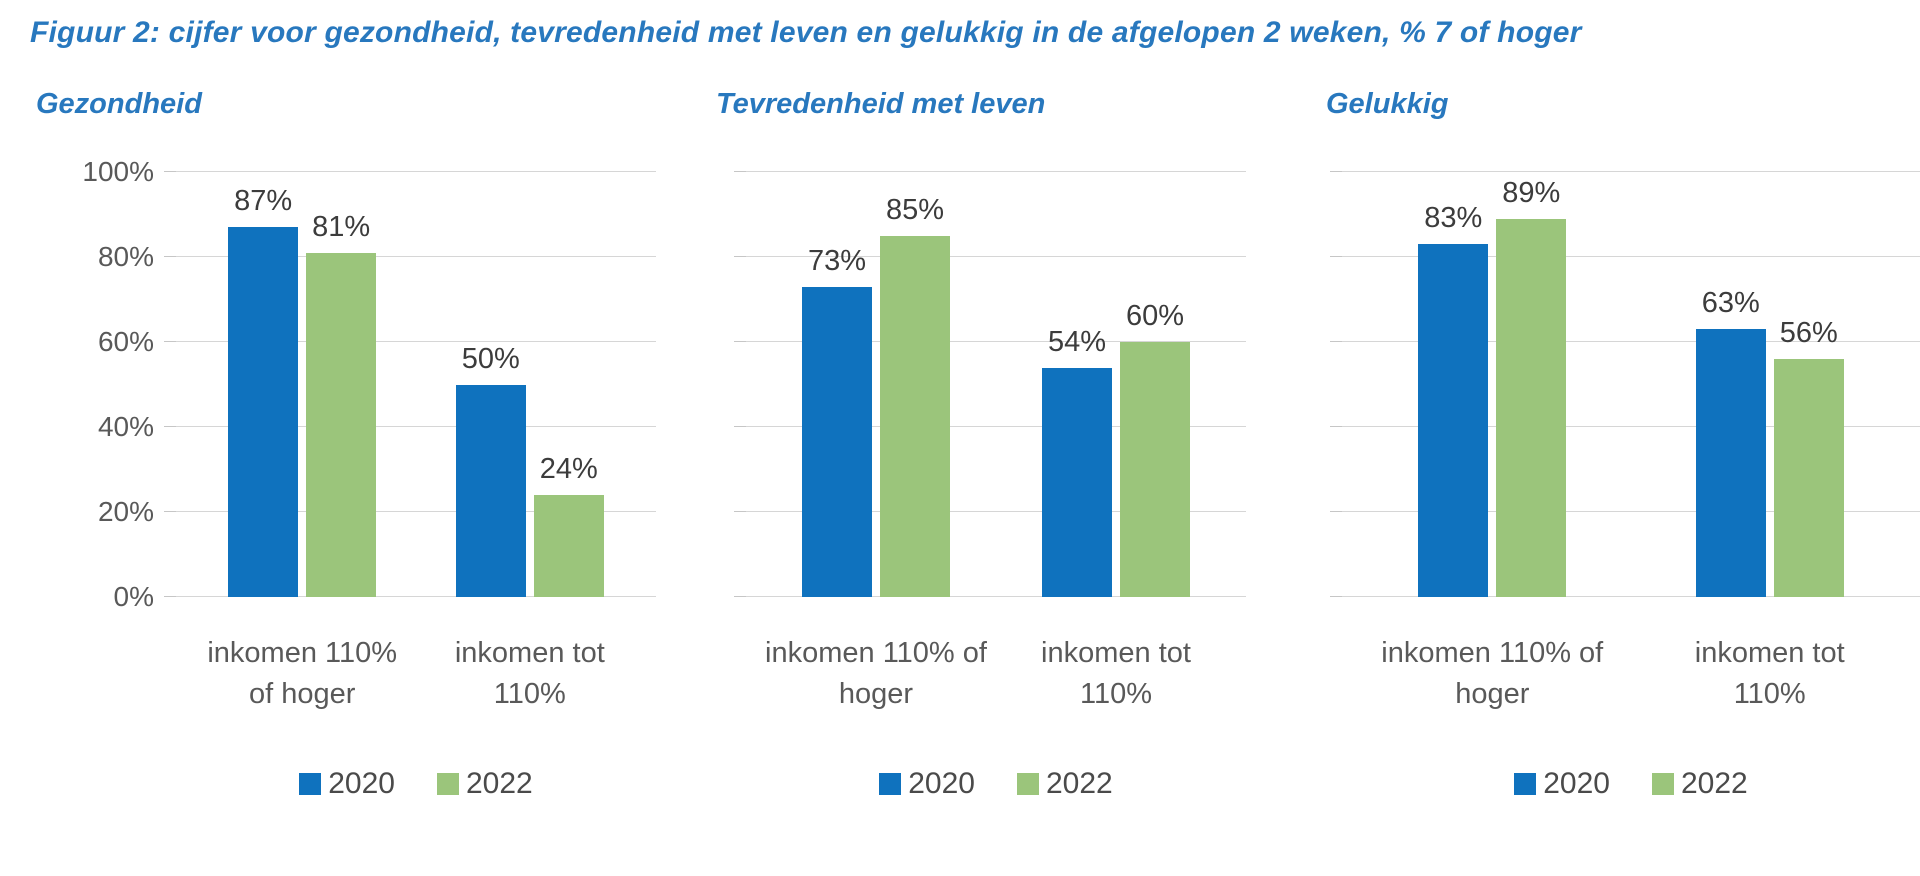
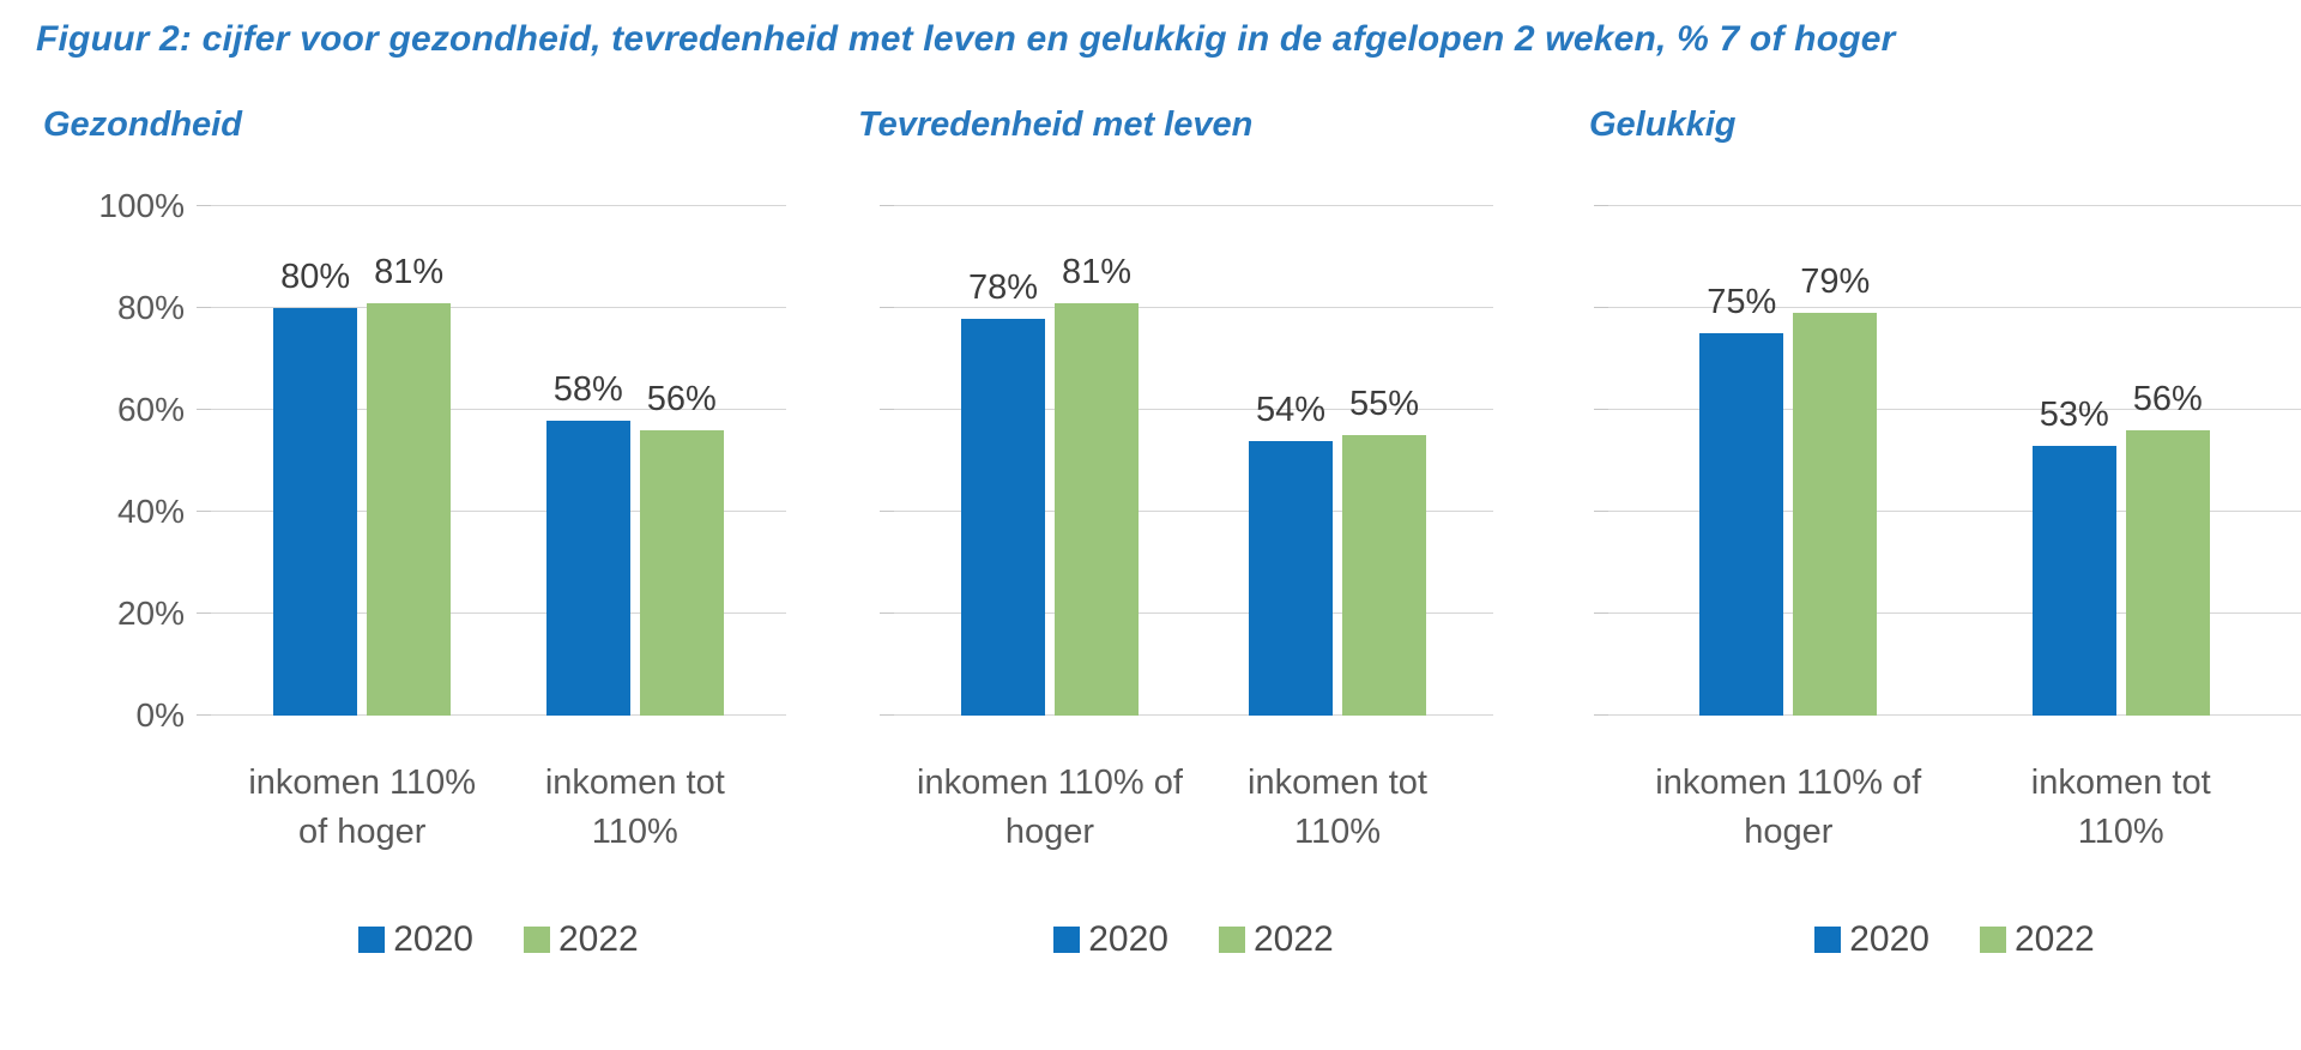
Gezondheid/2020/inkomen 110% of hoger: 87% -> 80%
Gezondheid/2020/inkomen tot 110%: 50% -> 58%
Gezondheid/2022/inkomen tot 110%: 24% -> 56%
Tevredenheid met leven/2020/inkomen 110% of hoger: 73% -> 78%
Tevredenheid met leven/2022/inkomen 110% of hoger: 85% -> 81%
Tevredenheid met leven/2022/inkomen tot 110%: 60% -> 55%
Gelukkig/2020/inkomen 110% of hoger: 83% -> 75%
Gelukkig/2022/inkomen 110% of hoger: 89% -> 79%
Gelukkig/2020/inkomen tot 110%: 63% -> 53%
